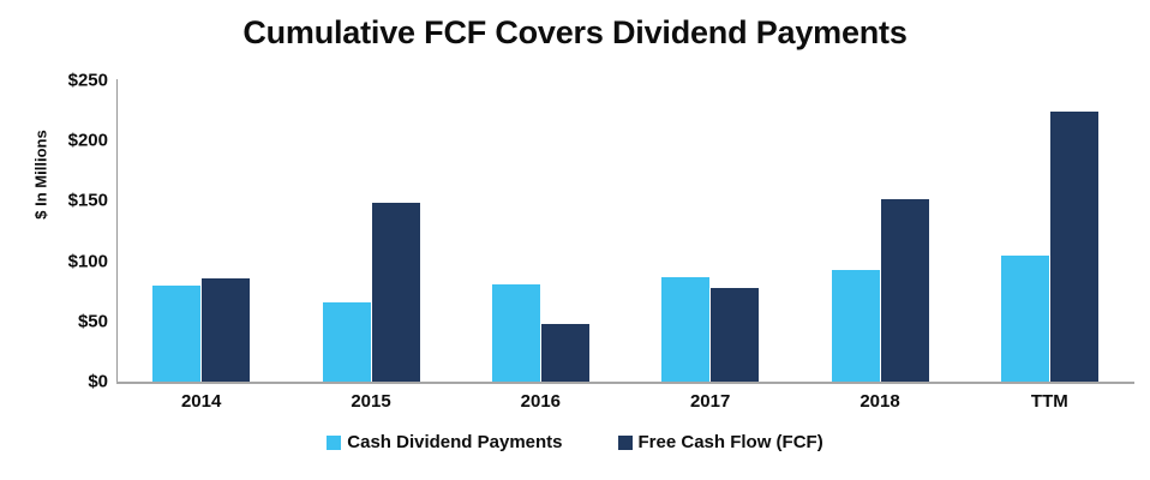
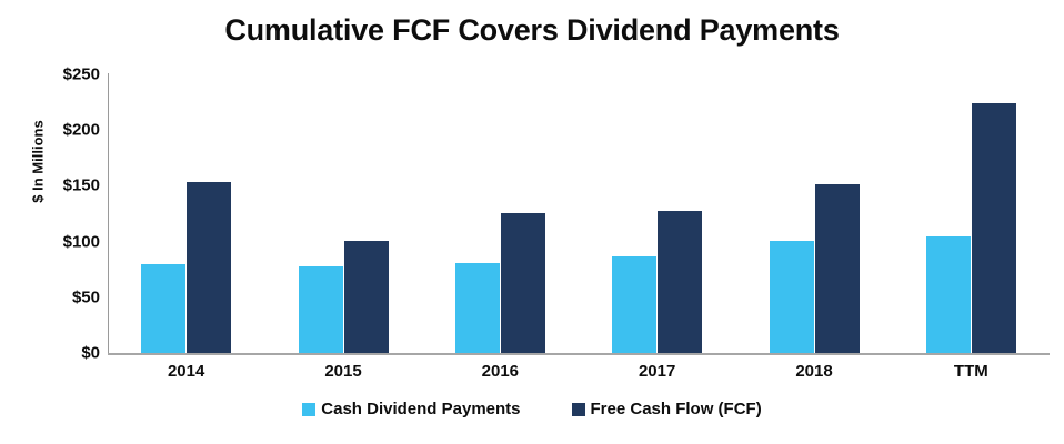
Free Cash Flow (FCF)/2014: $86 -> $153
Cash Dividend Payments/2015: $66 -> $78
Free Cash Flow (FCF)/2015: $148 -> $101
Free Cash Flow (FCF)/2016: $48 -> $126
Free Cash Flow (FCF)/2017: $78 -> $128
Cash Dividend Payments/2018: $93 -> $101
